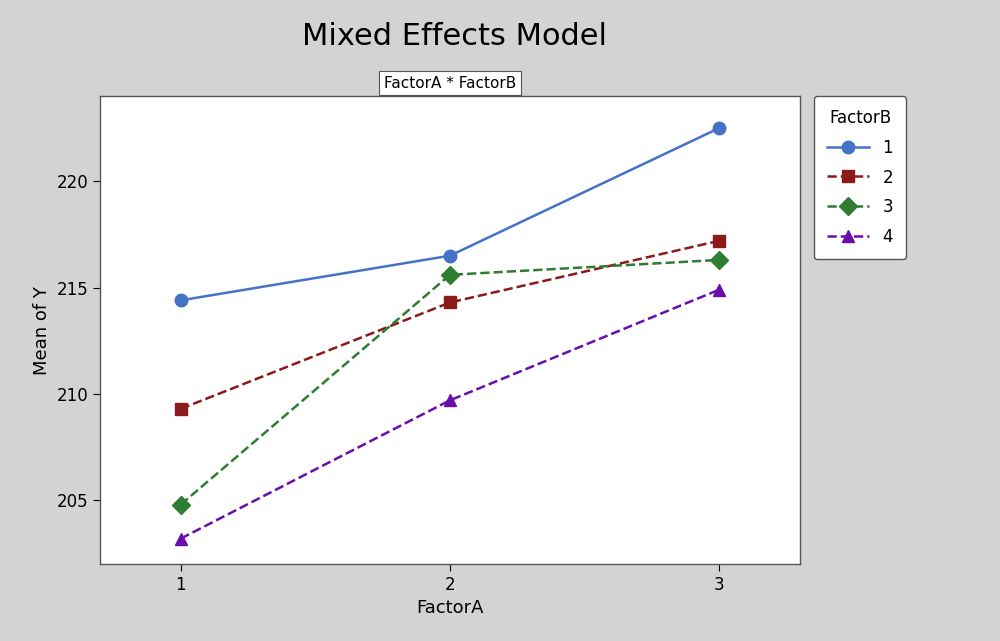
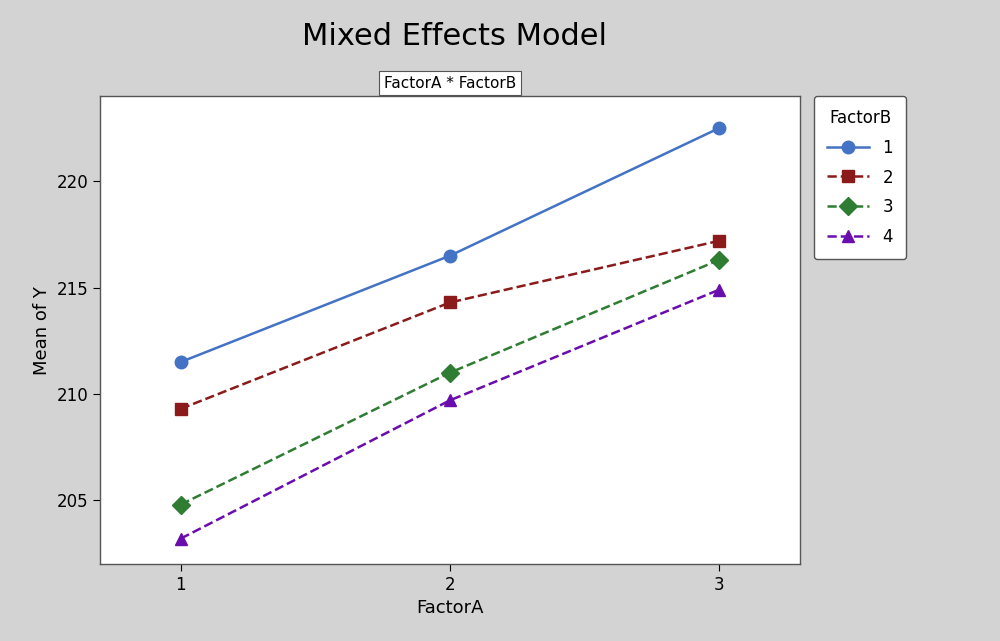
1/1: 214.4 -> 211.5
3/2: 215.6 -> 211.0
